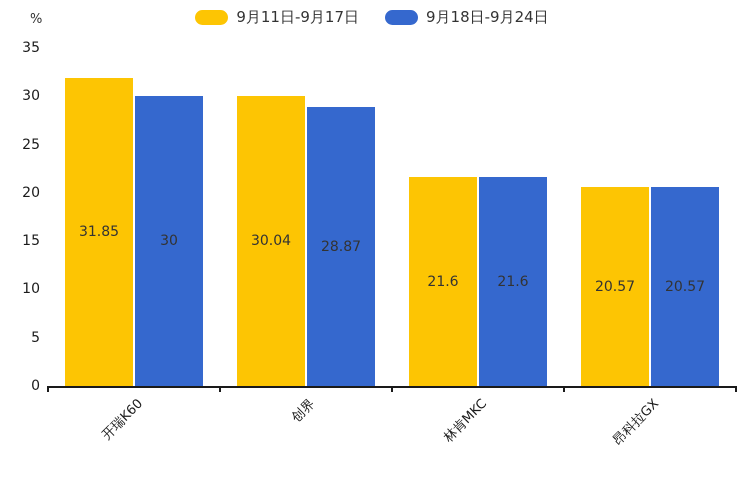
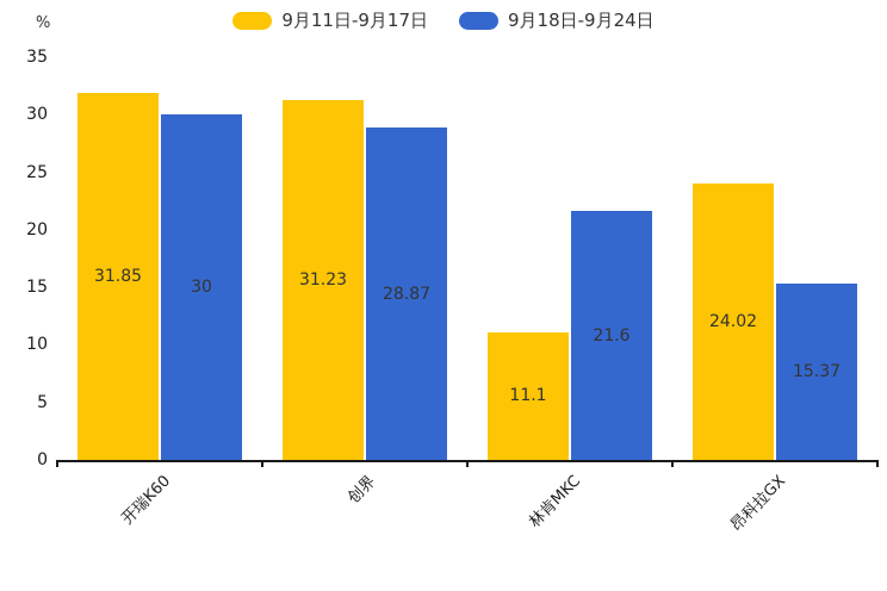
9月11日-9月17日/创界: 30.04 -> 31.23
9月11日-9月17日/林肯MKC: 21.6 -> 11.1
9月11日-9月17日/昂科拉GX: 20.57 -> 24.02
9月18日-9月24日/昂科拉GX: 20.57 -> 15.37
